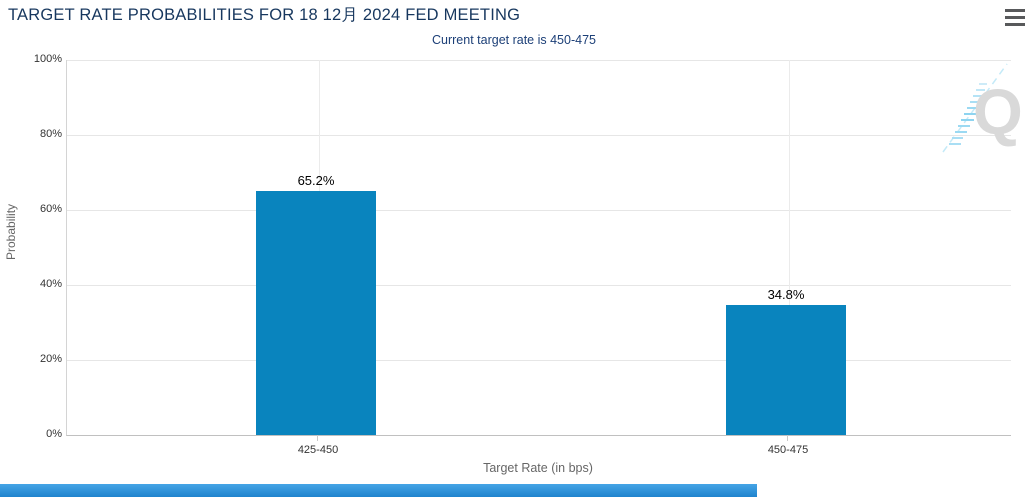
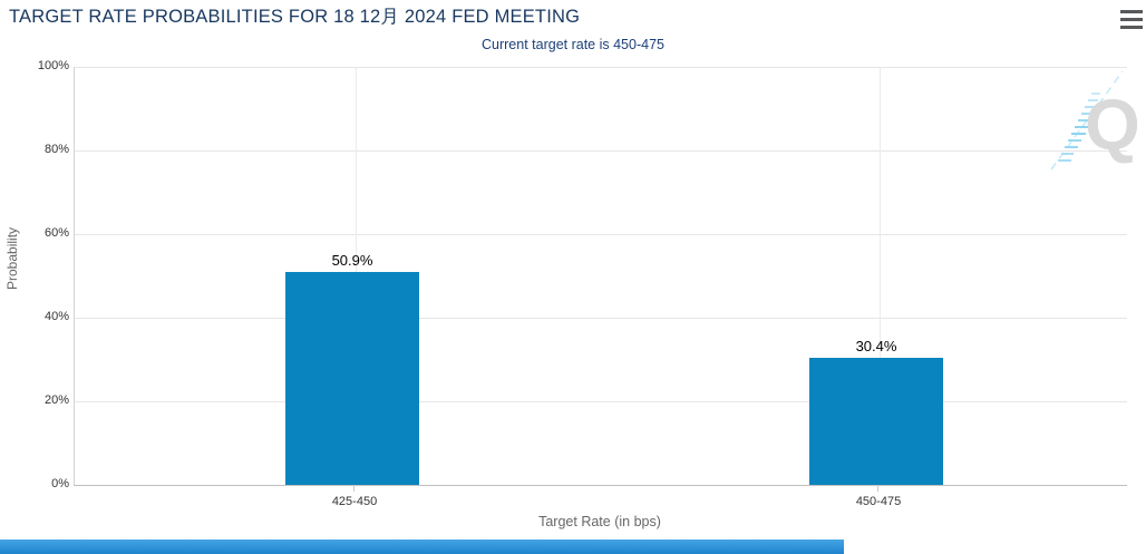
425-450: 65.2% -> 50.9%
450-475: 34.8% -> 30.4%
